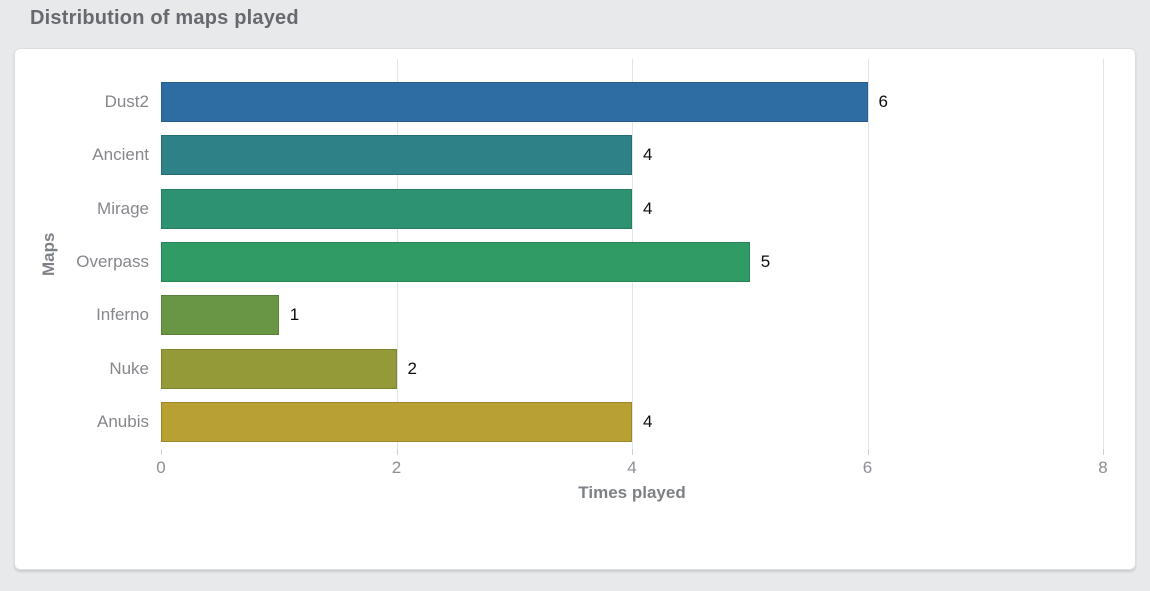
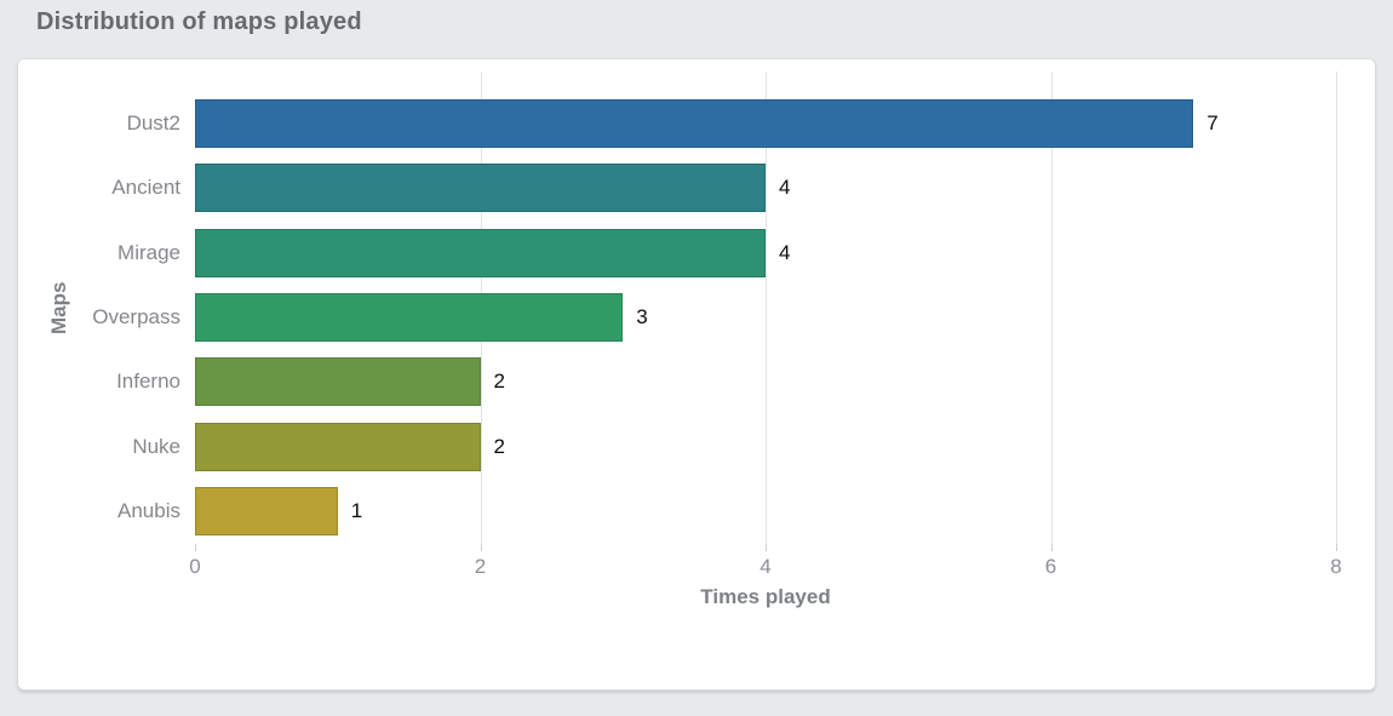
Dust2: 6 -> 7
Overpass: 5 -> 3
Inferno: 1 -> 2
Anubis: 4 -> 1
